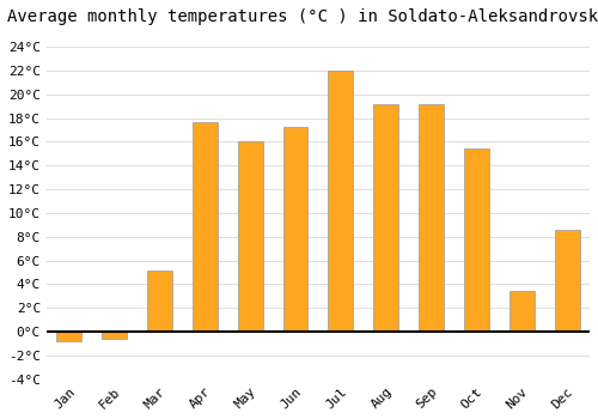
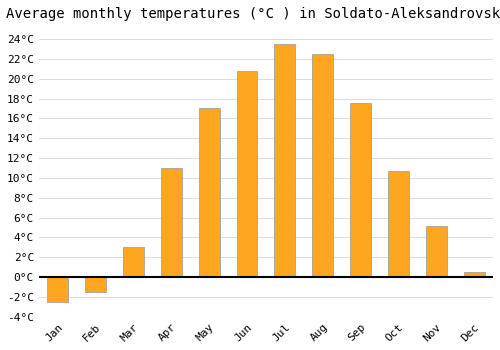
Jan: -0.8°C -> -2.5°C
Feb: -0.6°C -> -1.5°C
Mar: 5.2°C -> 3.0°C
Apr: 17.6°C -> 11.0°C
May: 16.0°C -> 17.0°C
Jun: 17.2°C -> 20.8°C
Jul: 22.0°C -> 23.5°C
Aug: 19.2°C -> 22.5°C
Sep: 19.2°C -> 17.5°C
Oct: 15.4°C -> 10.7°C
Nov: 3.4°C -> 5.2°C
Dec: 8.6°C -> 0.5°C
